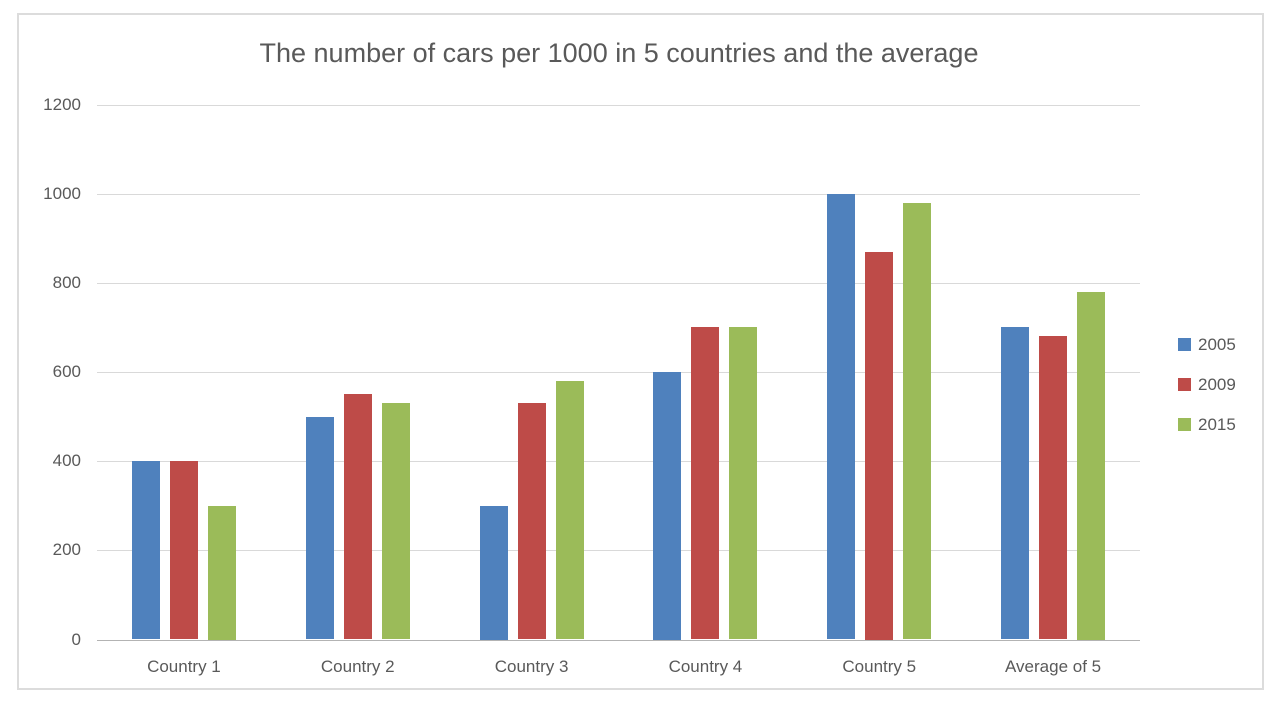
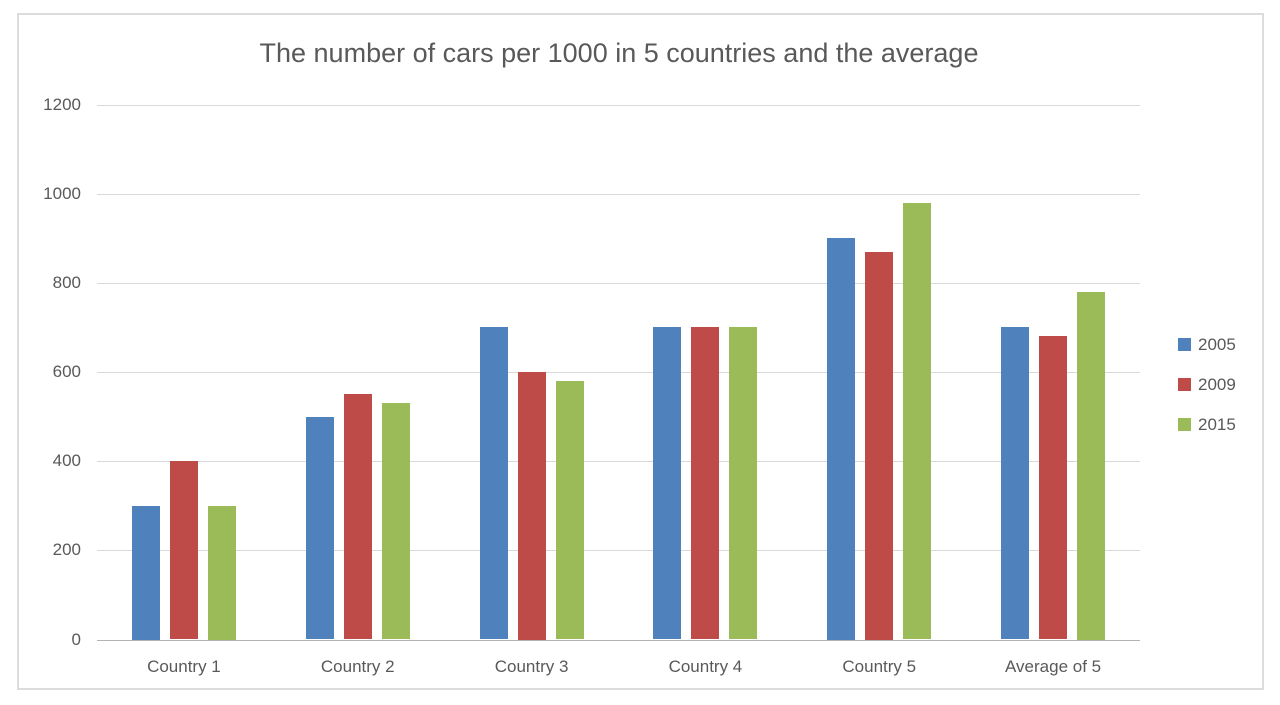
2005/Country 1: 400 -> 300
2005/Country 3: 300 -> 700
2009/Country 3: 530 -> 600
2005/Country 4: 600 -> 700
2005/Country 5: 1000 -> 900
